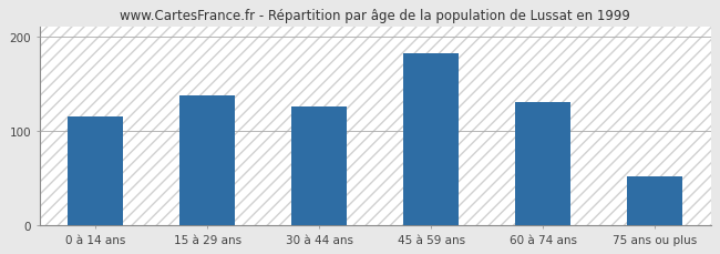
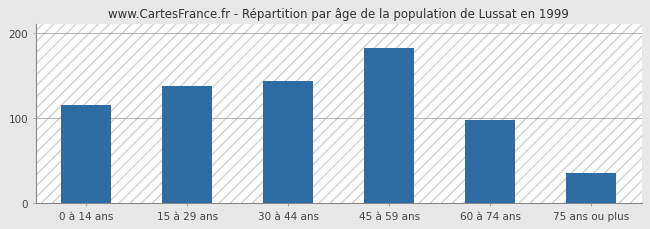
30 à 44 ans: 126 -> 143
60 à 74 ans: 130 -> 97
75 ans ou plus: 52 -> 35
